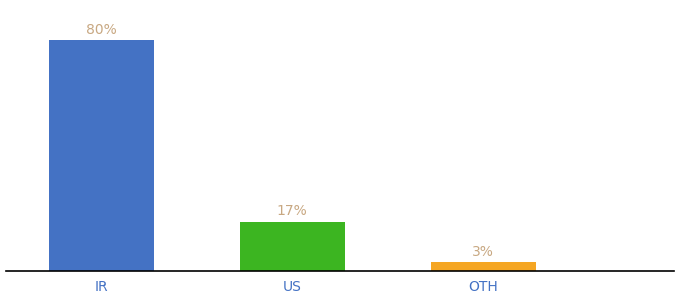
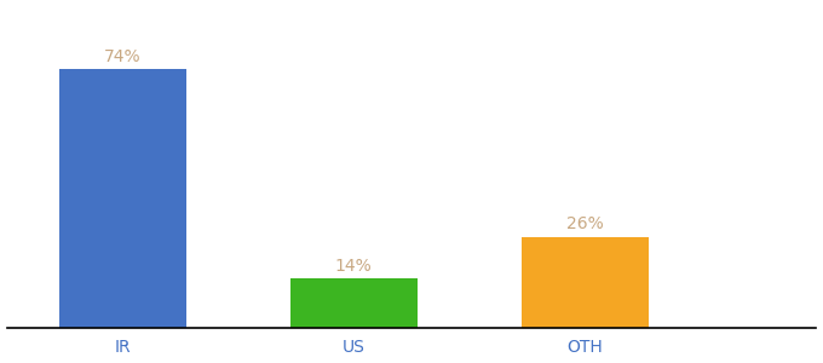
IR: 80% -> 74%
US: 17% -> 14%
OTH: 3% -> 26%
